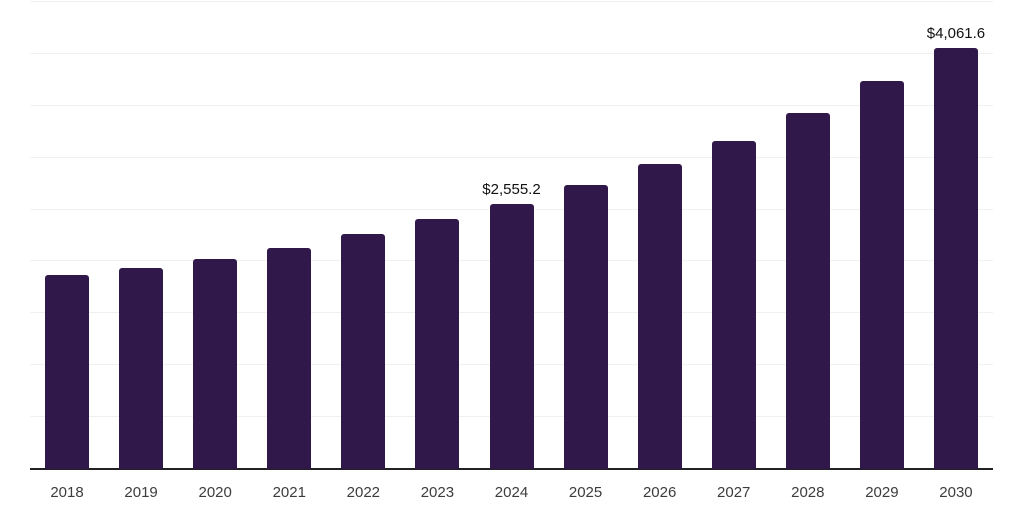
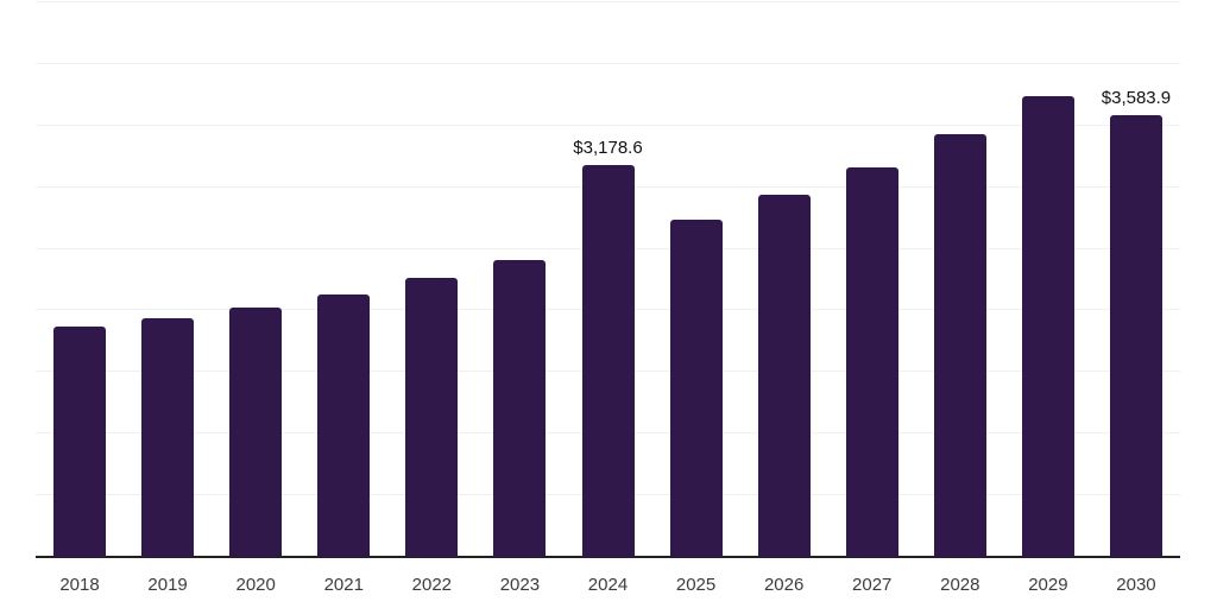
2024: $2,555.2 -> $3,178.6
2030: $4,061.6 -> $3,583.9
